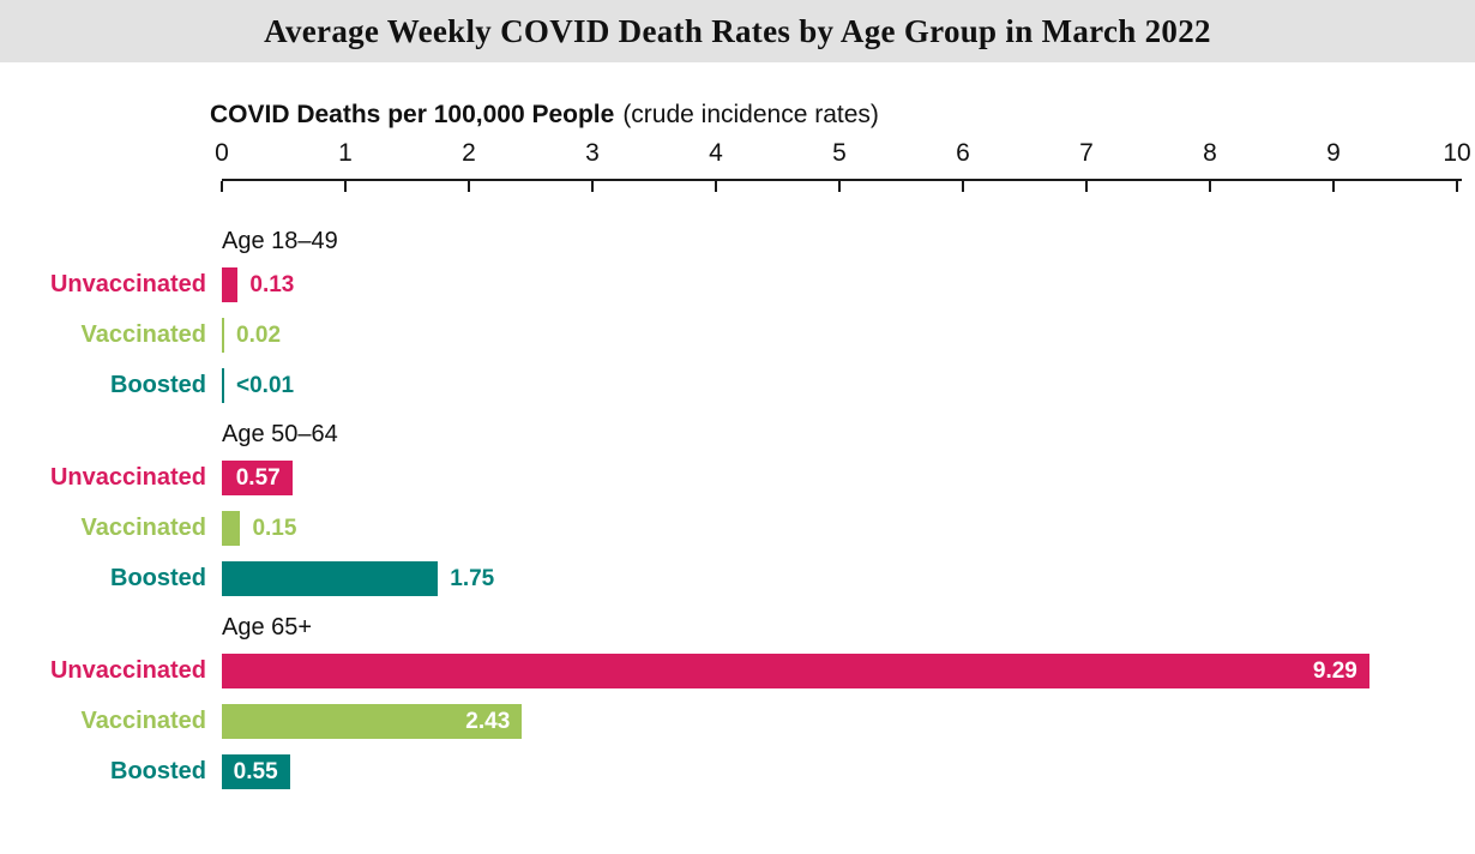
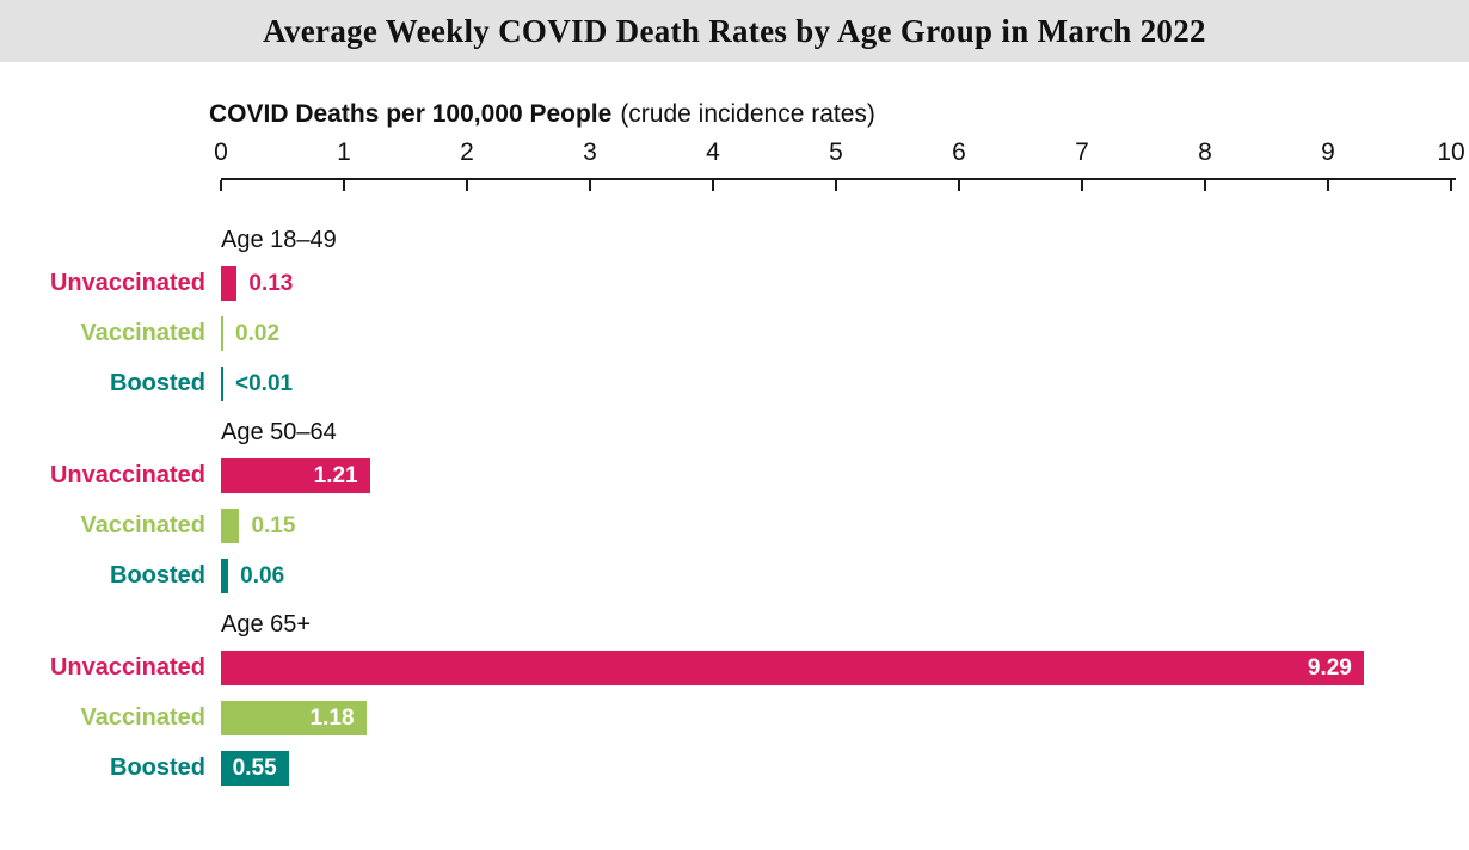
Unvaccinated/Age 50–64: 0.57 -> 1.21
Boosted/Age 50–64: 1.75 -> 0.06
Vaccinated/Age 65+: 2.43 -> 1.18
